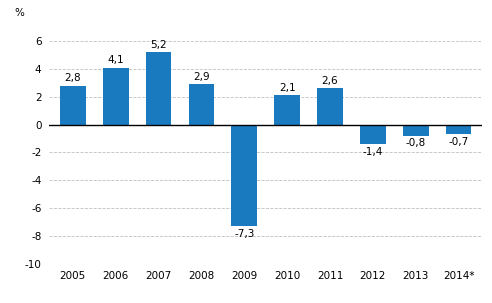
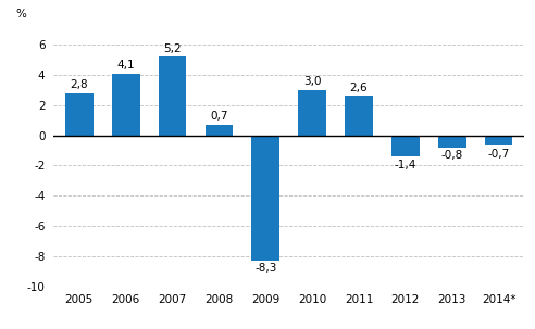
2008: 2,9 -> 0,7
2009: -7,3 -> -8,3
2010: 2,1 -> 3,0
